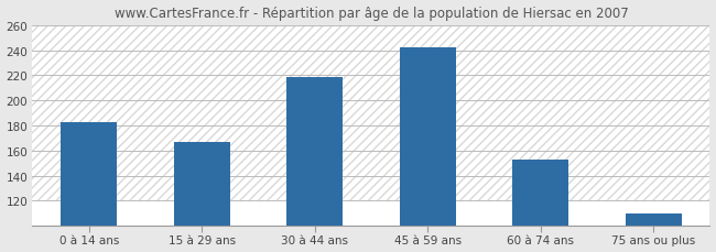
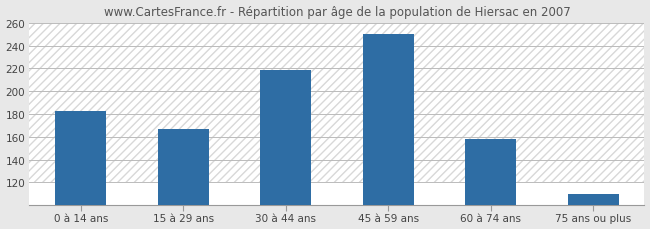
45 à 59 ans: 242 -> 250
60 à 74 ans: 153 -> 158
